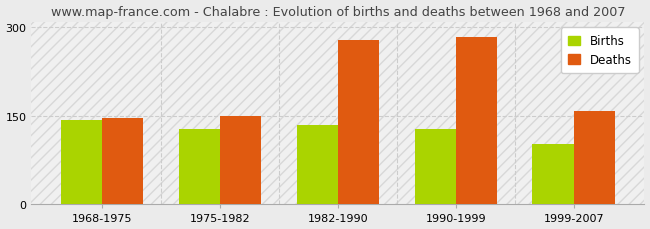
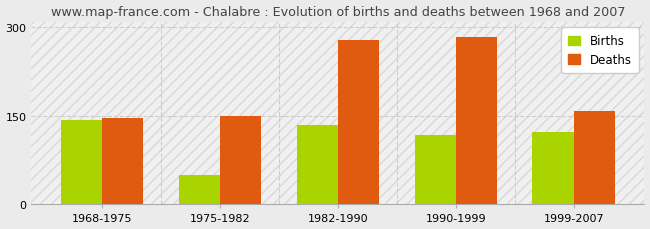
Births/1975-1982: 128 -> 50
Births/1990-1999: 128 -> 118
Births/1999-2007: 103 -> 122
